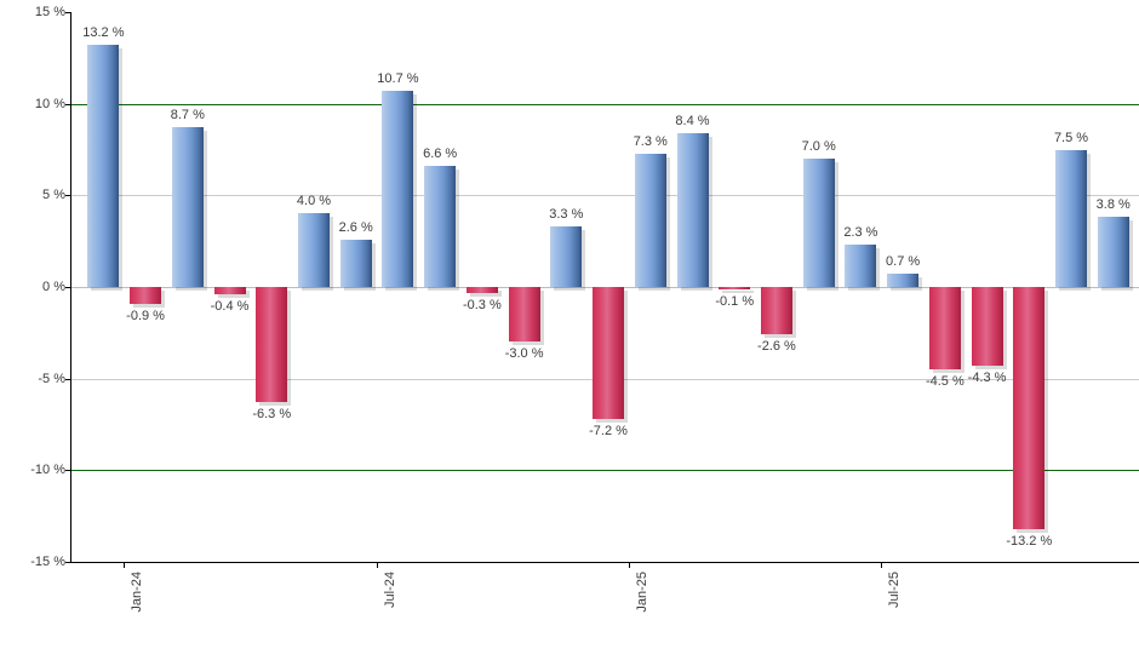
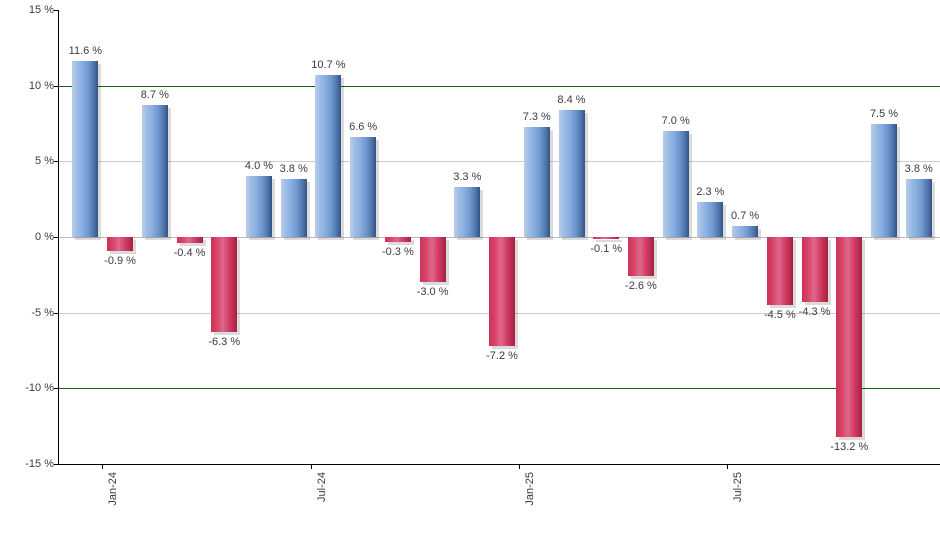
Jan-24: 13.2 -> 11.6
Jul-24: 2.6 -> 3.8
